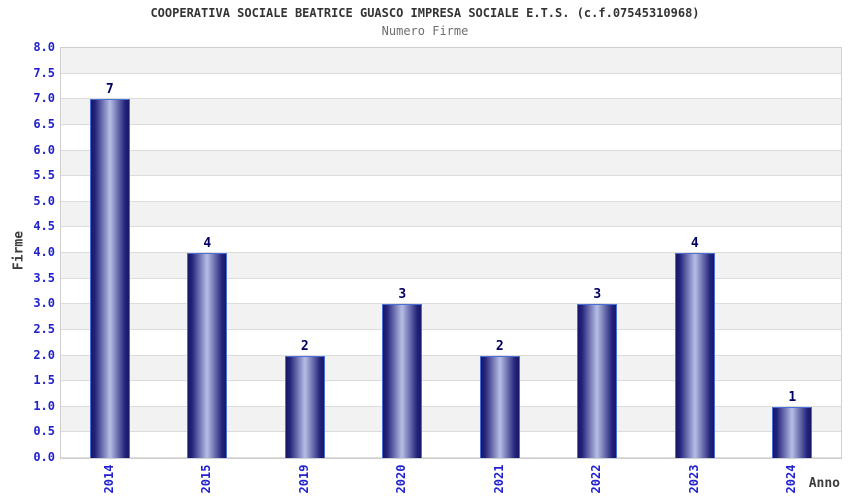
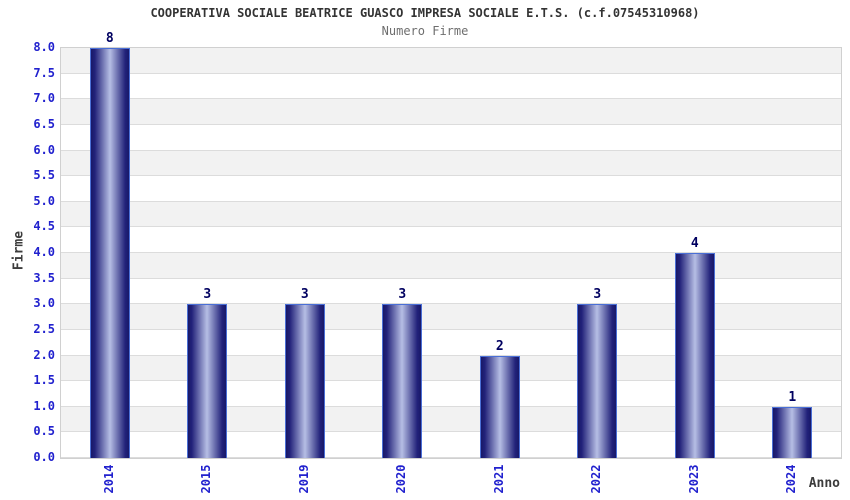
2014: 7 -> 8
2015: 4 -> 3
2019: 2 -> 3
